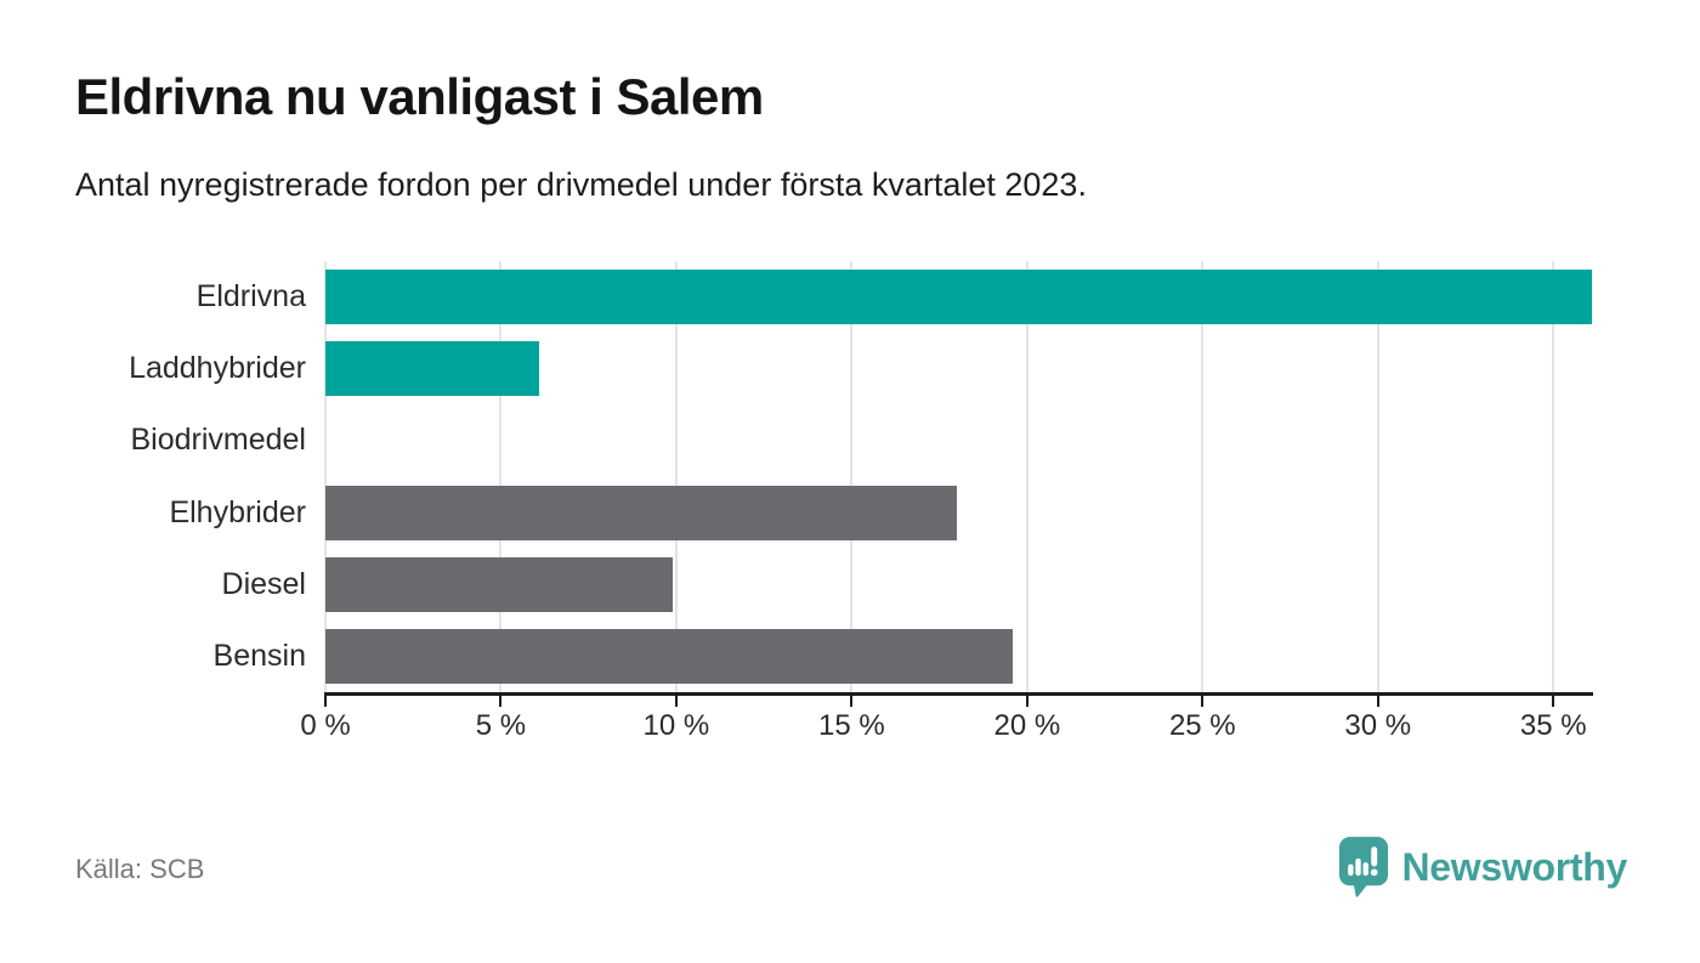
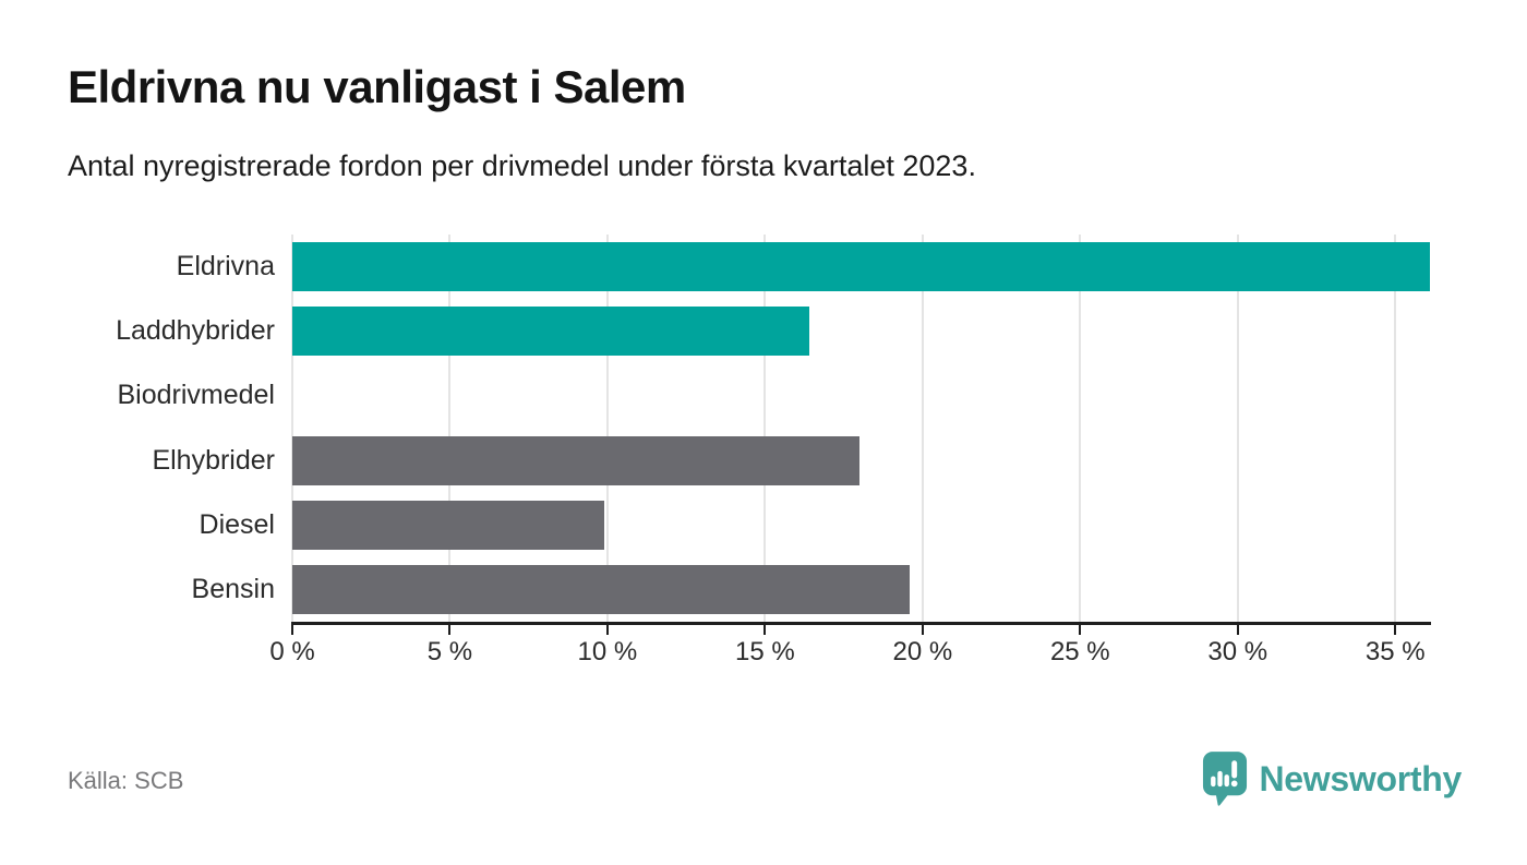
Laddhybrider: 6.1% -> 16.4%
